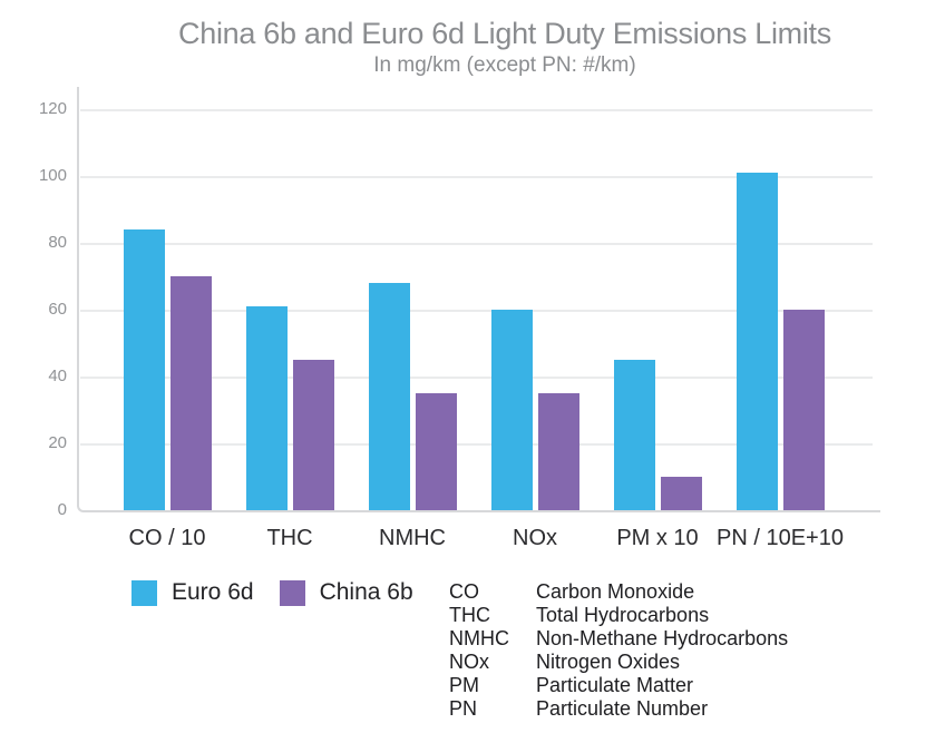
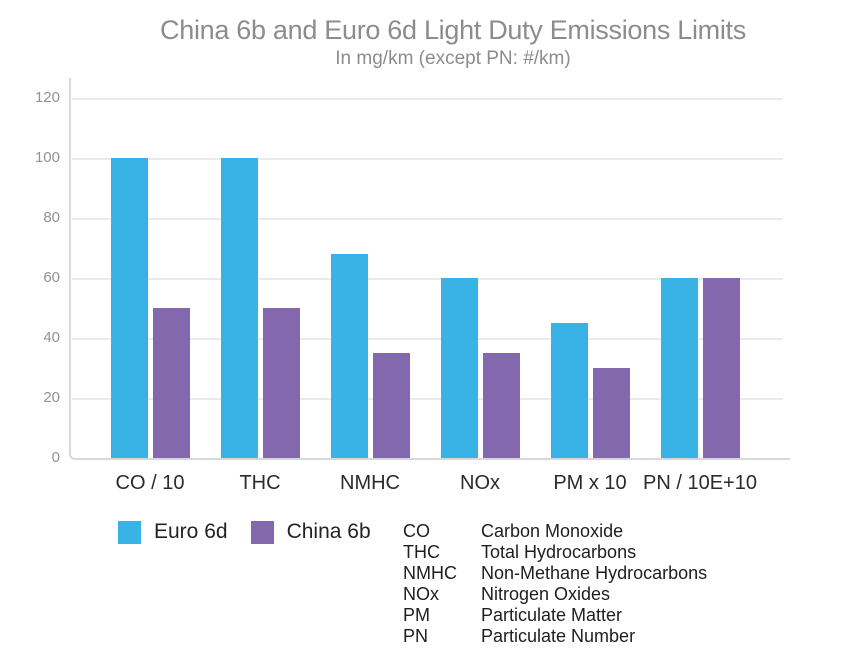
Euro 6d/CO / 10: 84 -> 100
China 6b/CO / 10: 70 -> 50
Euro 6d/THC: 61 -> 100
China 6b/THC: 45 -> 50
China 6b/PM x 10: 10 -> 30
Euro 6d/PN / 10E+10: 101 -> 60
